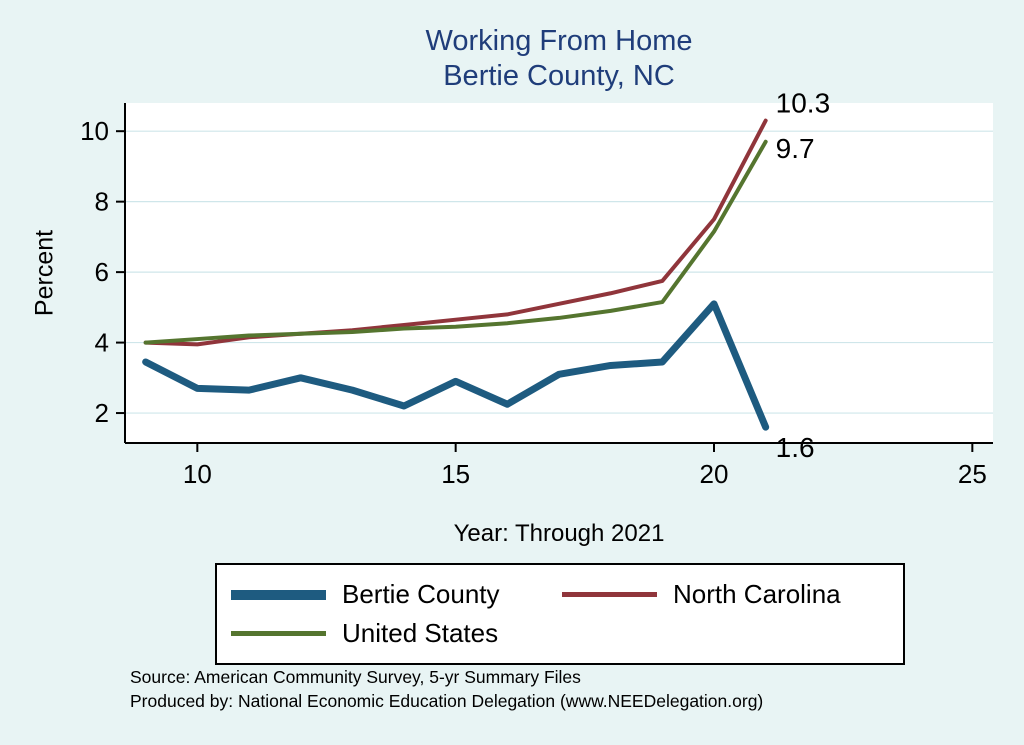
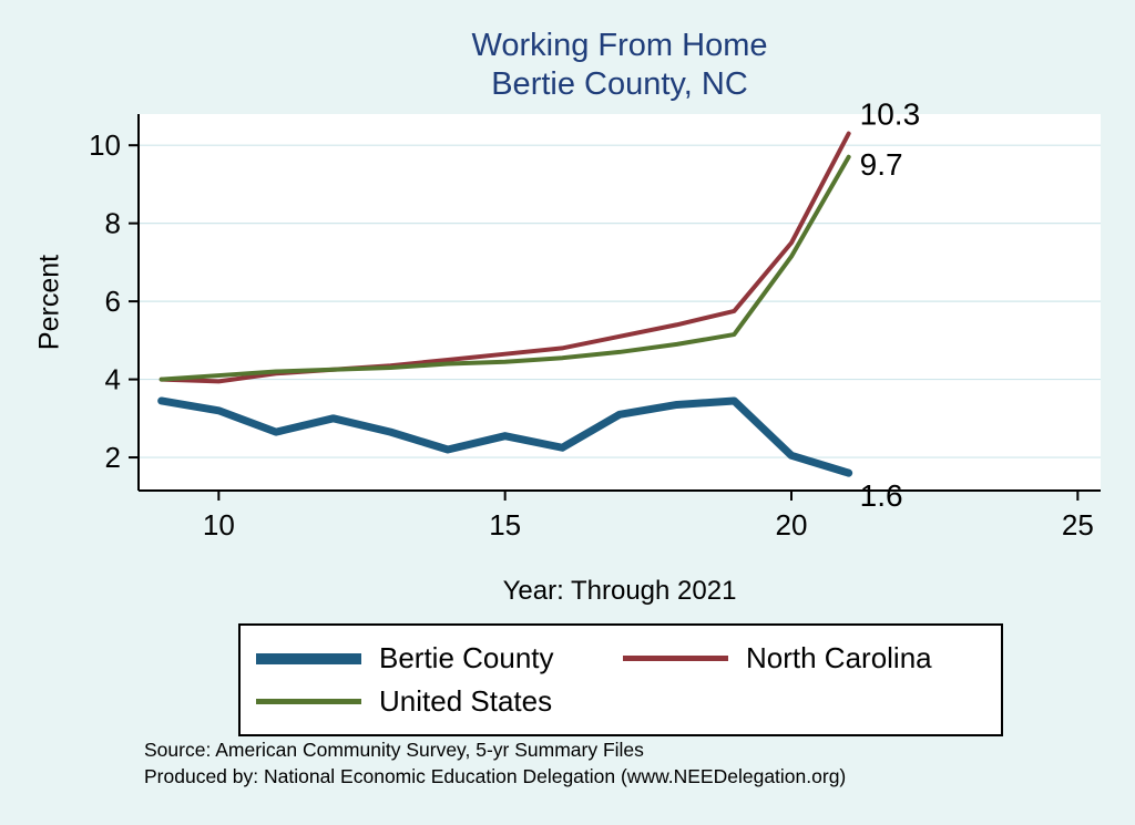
Bertie County/10: 2.7 -> 3.2
Bertie County/15: 2.9 -> 2.5
Bertie County/20: 5.1 -> 2.0
